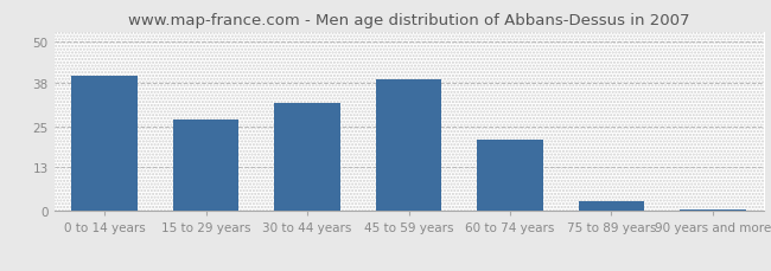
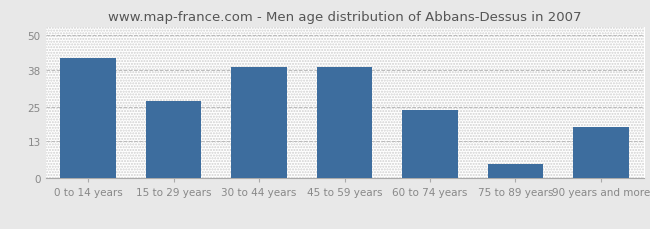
0 to 14 years: 40.0 -> 42.0
30 to 44 years: 32.0 -> 39.0
60 to 74 years: 21.0 -> 24.0
75 to 89 years: 3.0 -> 5.0
90 years and more: 0.4 -> 18.0
